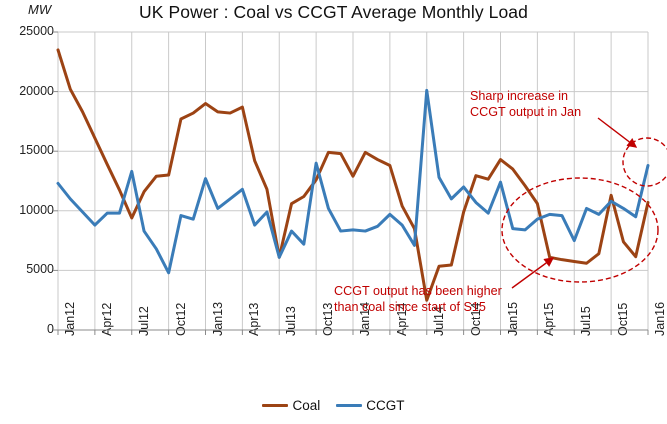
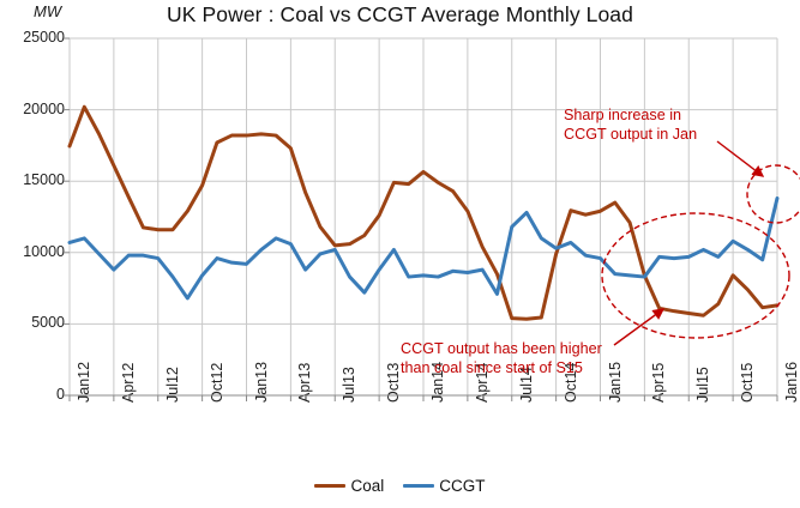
Coal/Jan12: 23500 -> 17400
CCGT/Jan12: 12300 -> 10700
Coal/Jul12: 9400 -> 11600
CCGT/Jul12: 13300 -> 9600
Coal/Oct12: 13000 -> 14700
CCGT/Oct12: 4800 -> 8400
Coal/Jan13: 19000 -> 18200
CCGT/Jan13: 12700 -> 9200
Coal/Apr13: 18700 -> 17300
CCGT/Apr13: 11800 -> 10600
Coal/Jul13: 6100 -> 10500
CCGT/Jul13: 6100 -> 10200
CCGT/Oct13: 14000 -> 8800
Coal/Jan14: 12900 -> 15600
Coal/Apr14: 13800 -> 12900
CCGT/Apr14: 9700 -> 8600
Coal/Jul14: 2500 -> 5400
CCGT/Jul14: 20100 -> 11800
CCGT/Oct14: 12000 -> 10300
Coal/Jan15: 14300 -> 12900
CCGT/Jan15: 12400 -> 9600
Coal/Apr15: 10600 -> 8400
CCGT/Apr15: 9300 -> 8300
CCGT/Jul15: 7500 -> 9700
Coal/Oct15: 11300 -> 8400
Coal/Jan16: 10700 -> 6300
